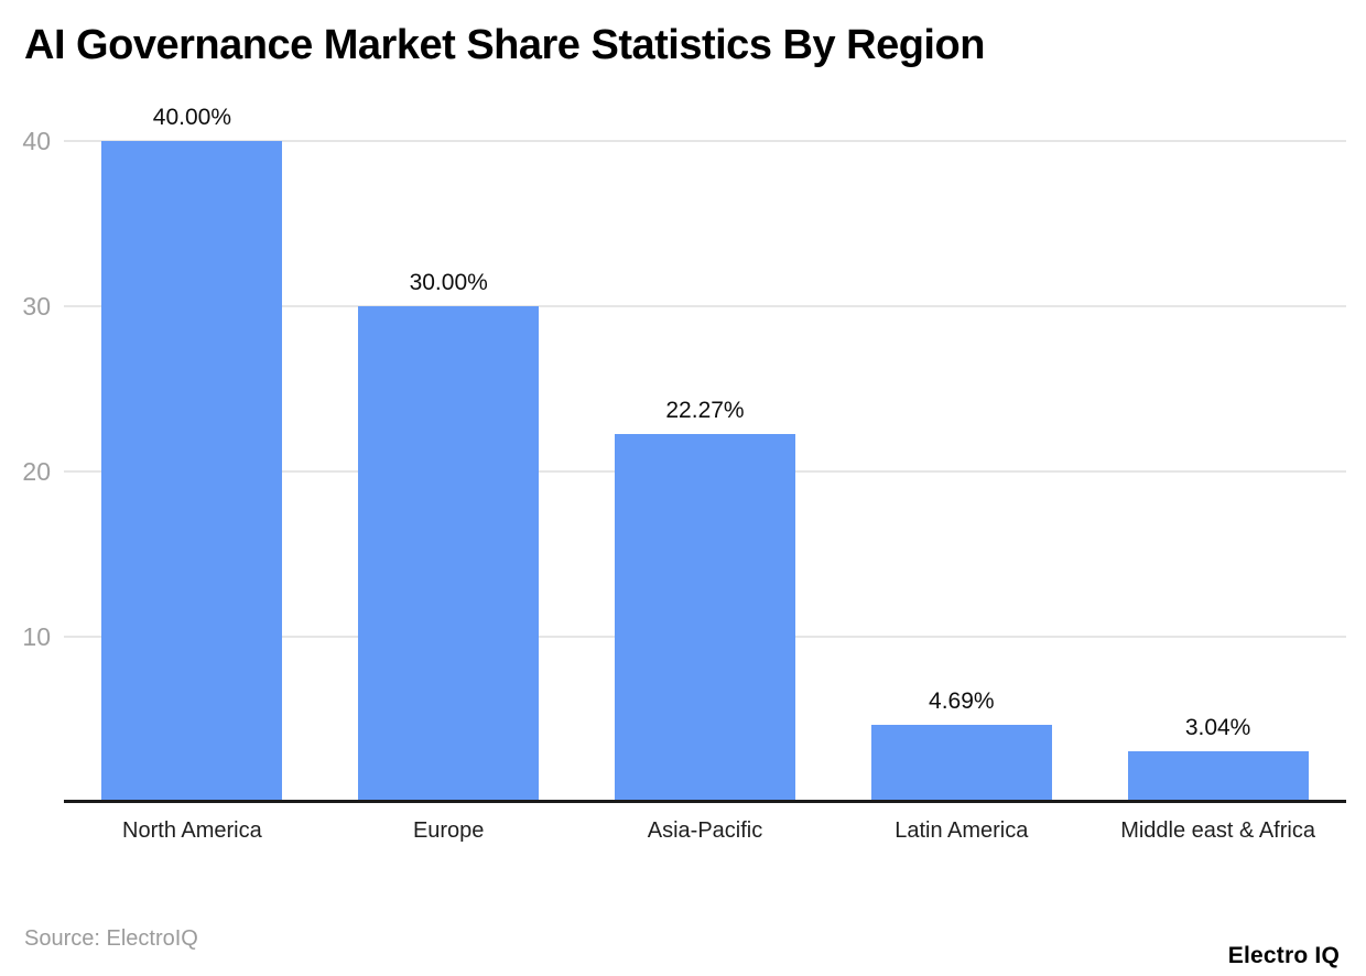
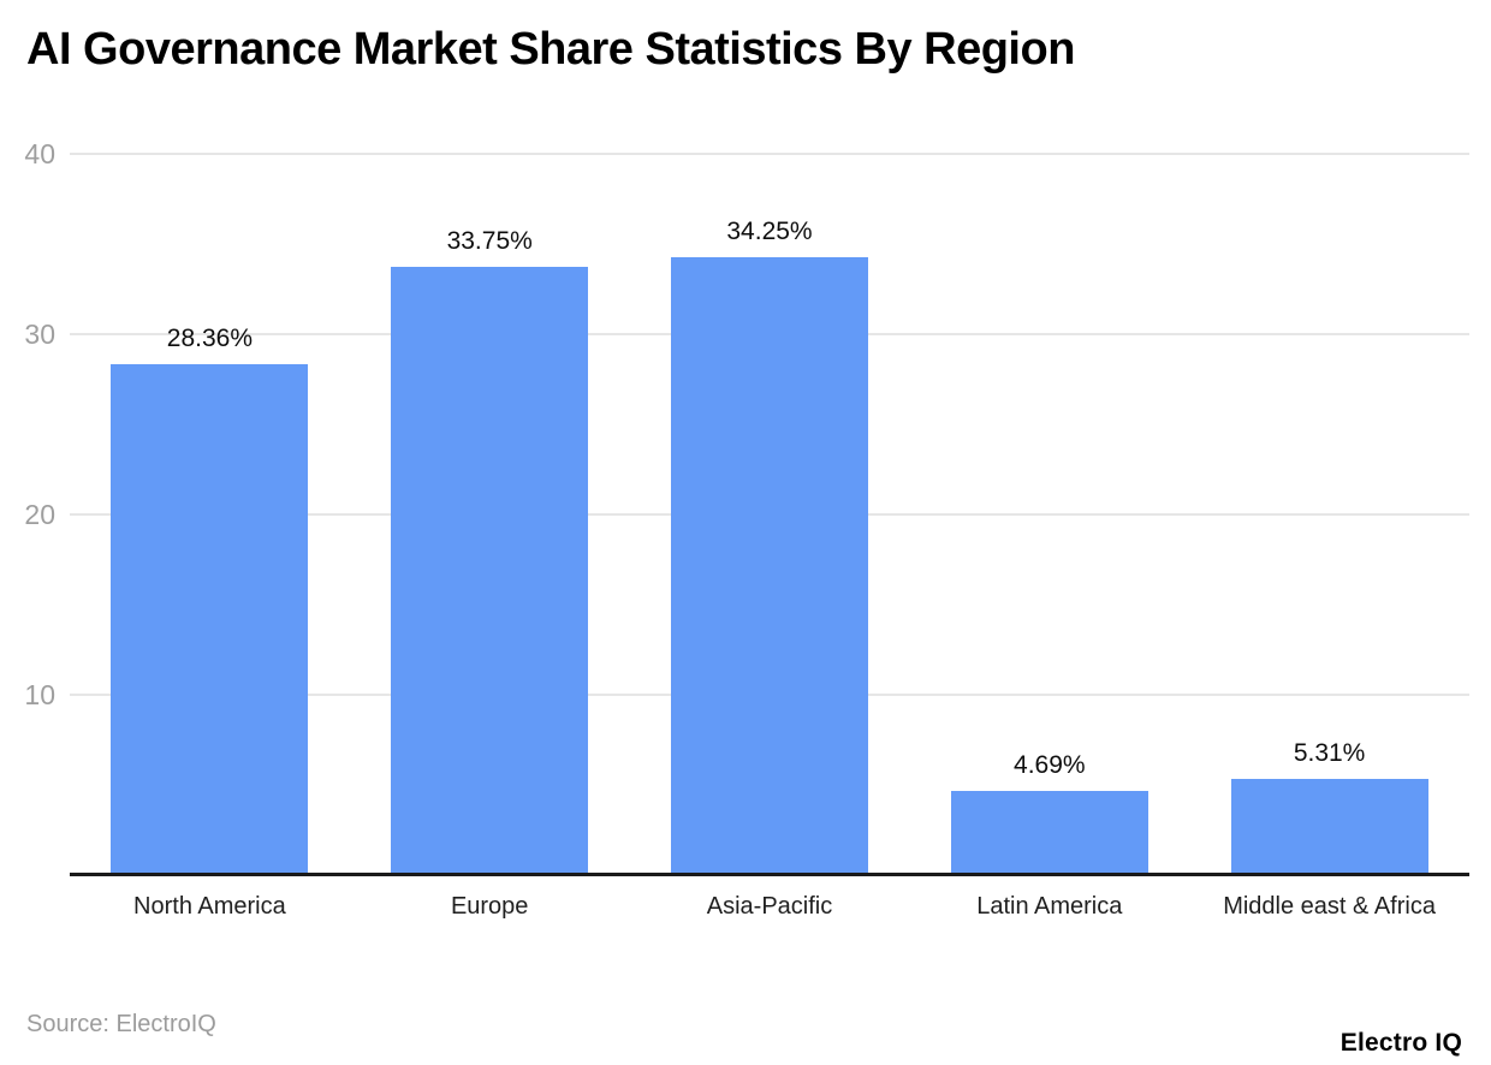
North America: 40.00% -> 28.36%
Europe: 30.00% -> 33.75%
Asia-Pacific: 22.27% -> 34.25%
Middle east & Africa: 3.04% -> 5.31%
